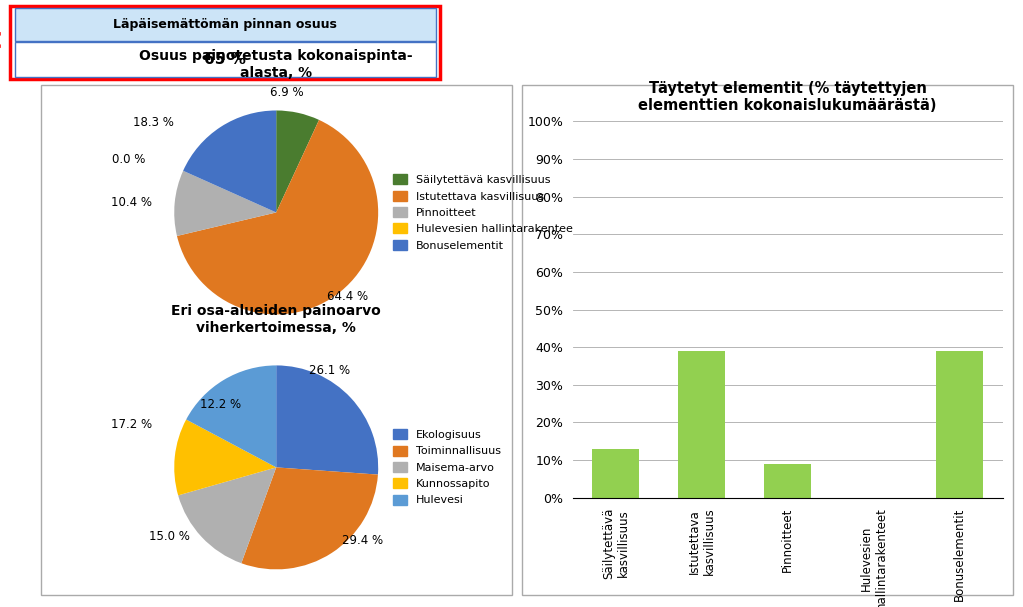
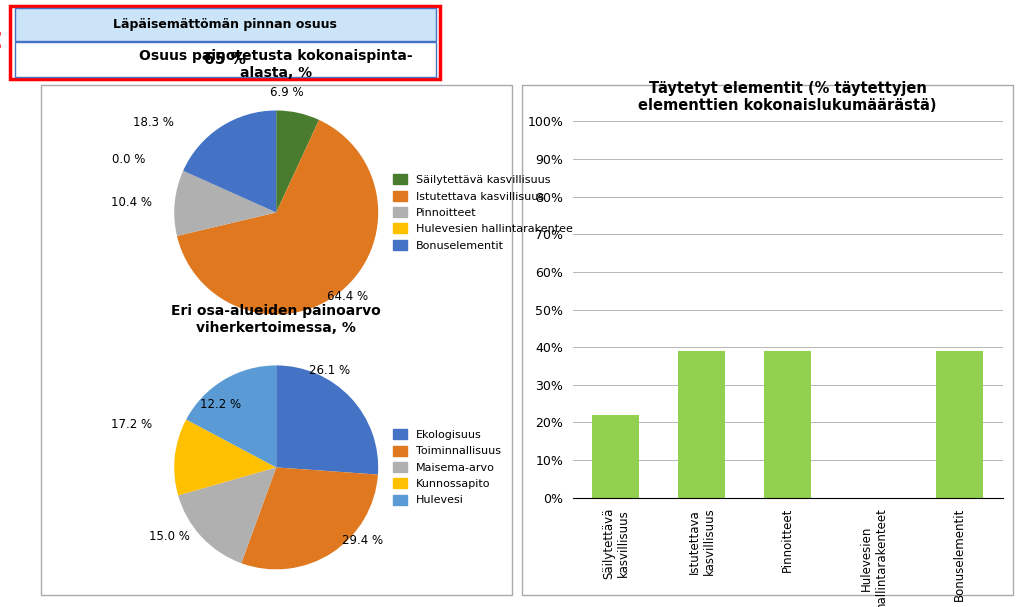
Säilytettävä kasvillisuus: 13% -> 22%
Pinnoitteet: 9% -> 39%
